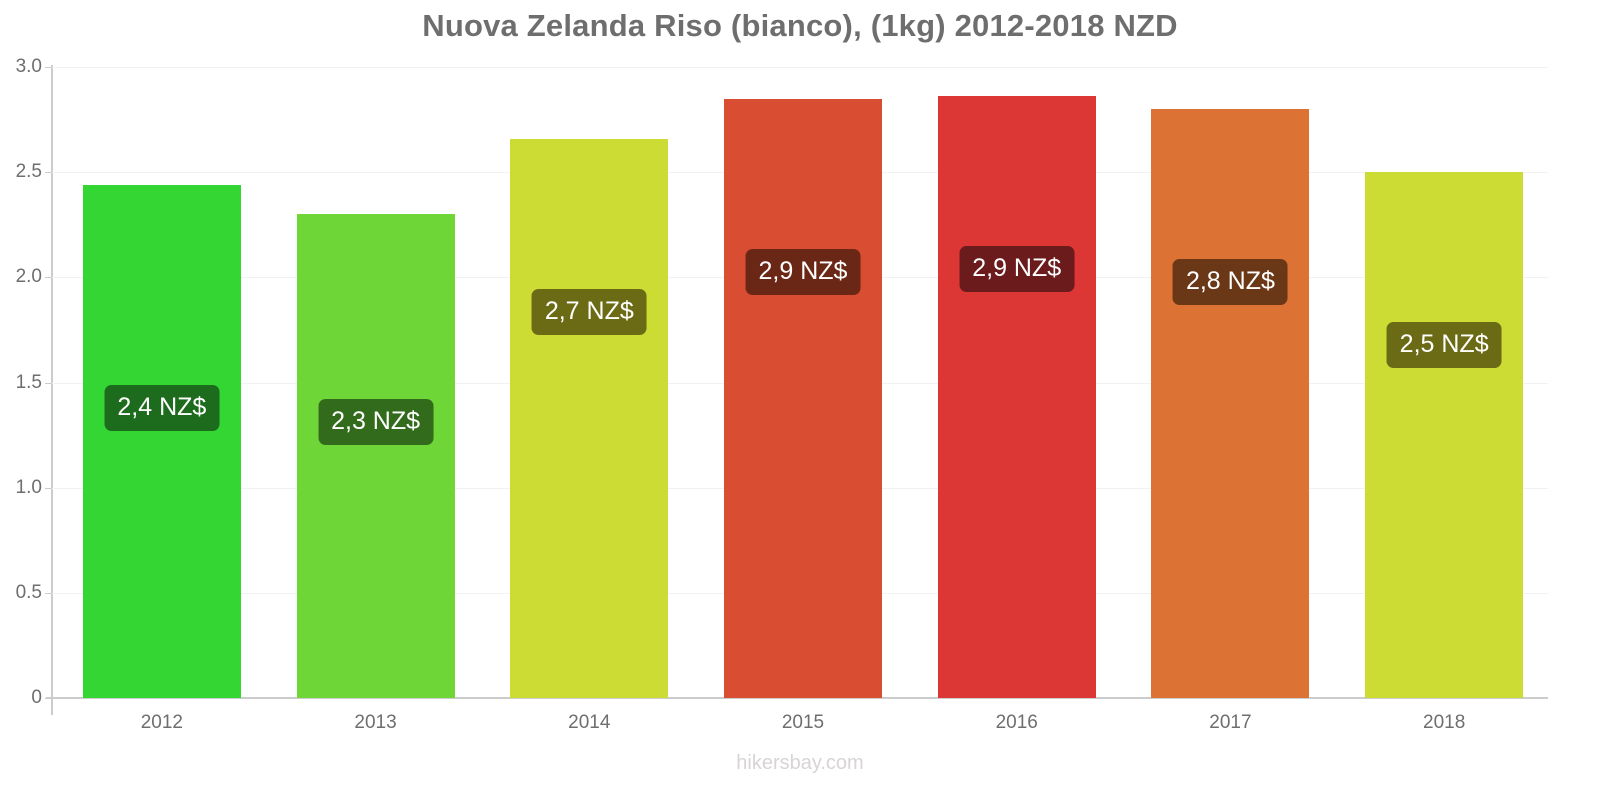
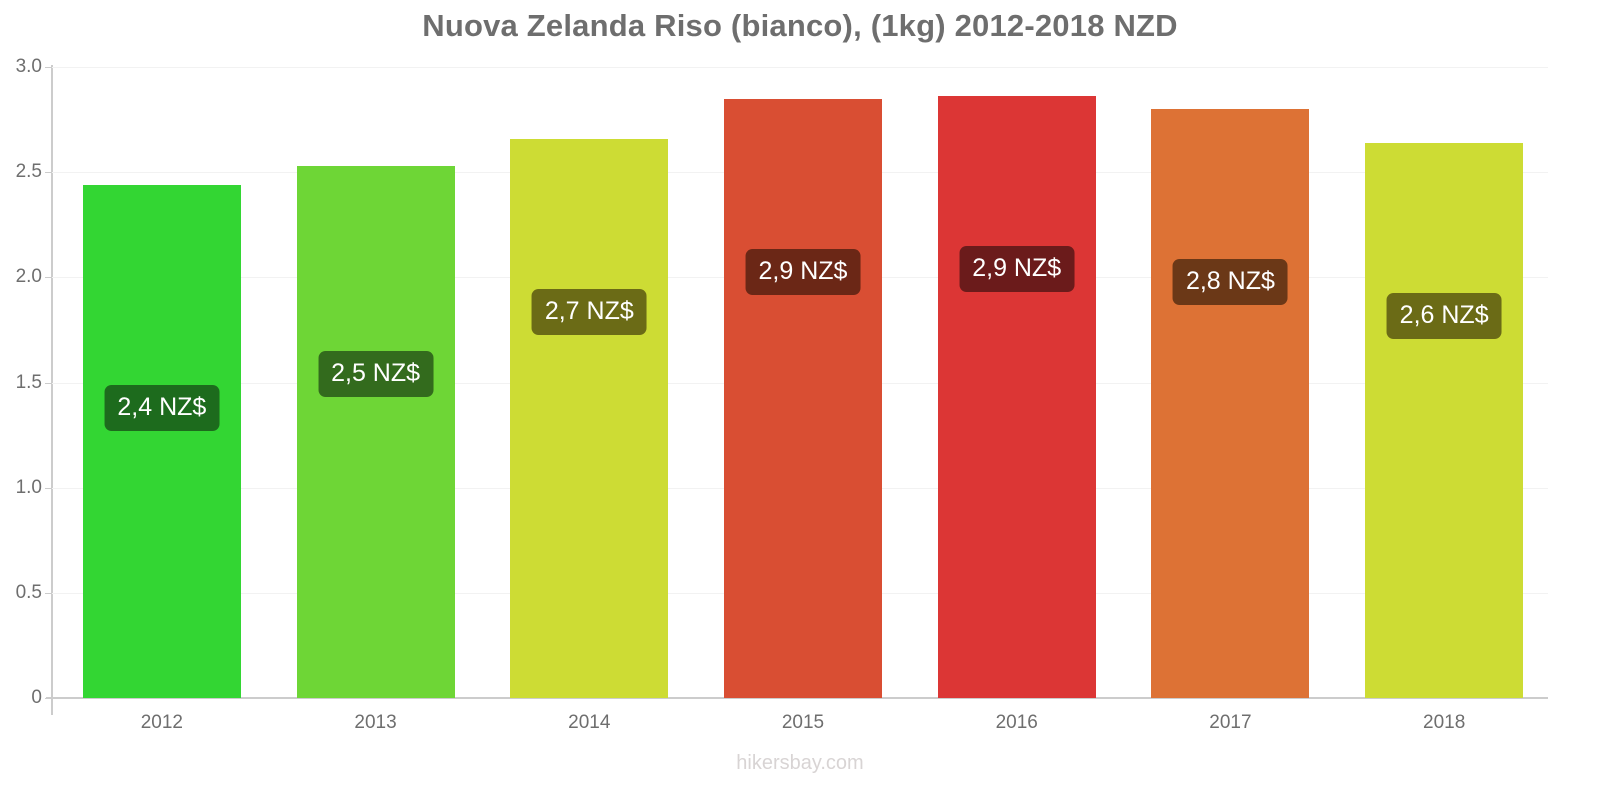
2013: 2,3 -> 2,5
2018: 2,5 -> 2,6
